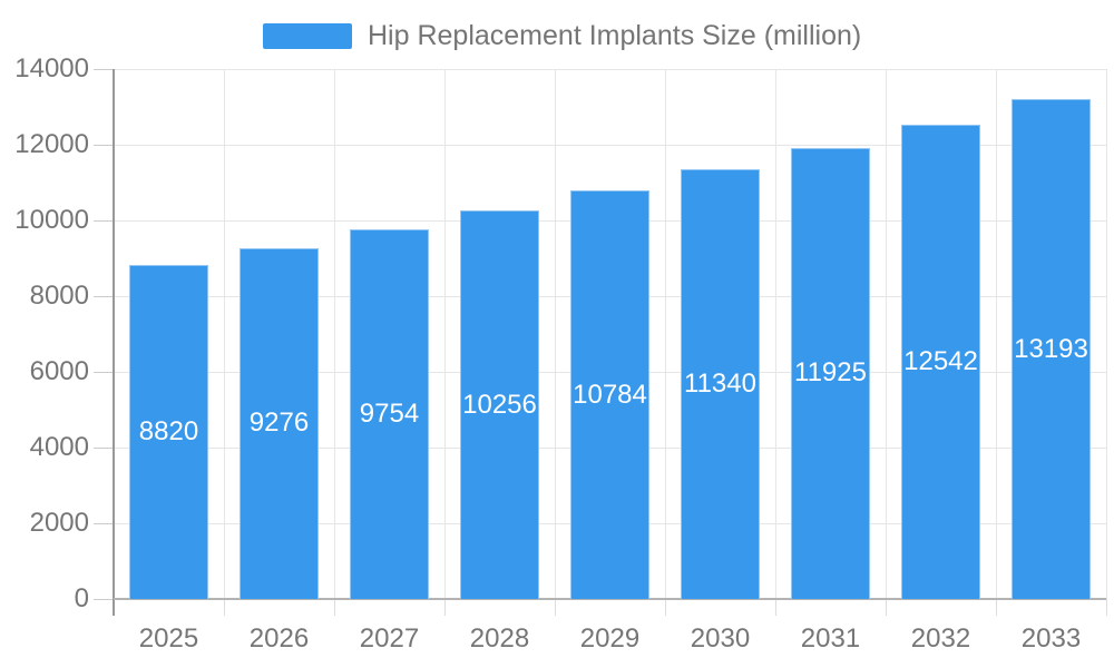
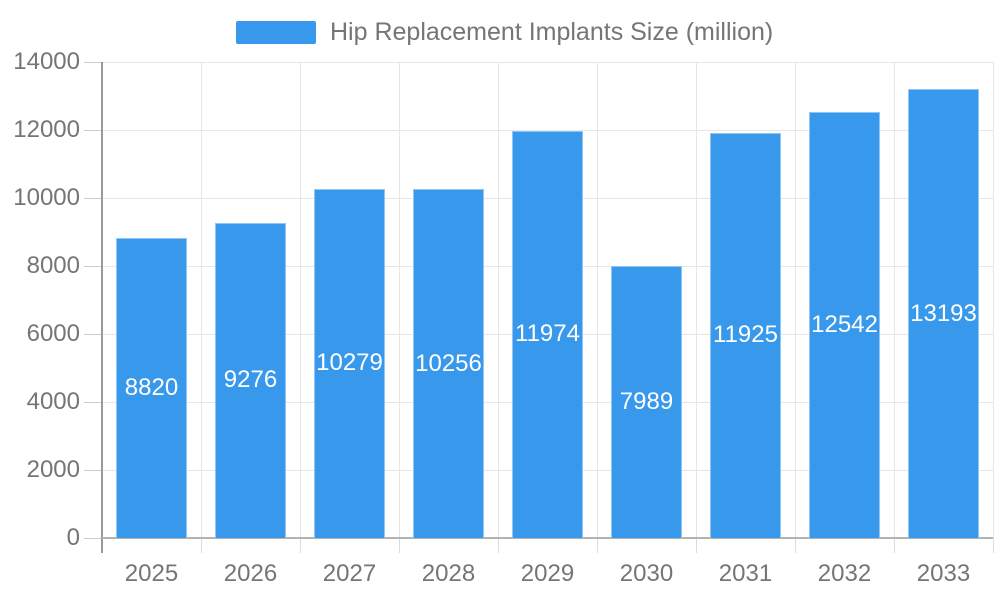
2027: 9754 -> 10279
2029: 10784 -> 11974
2030: 11340 -> 7989
